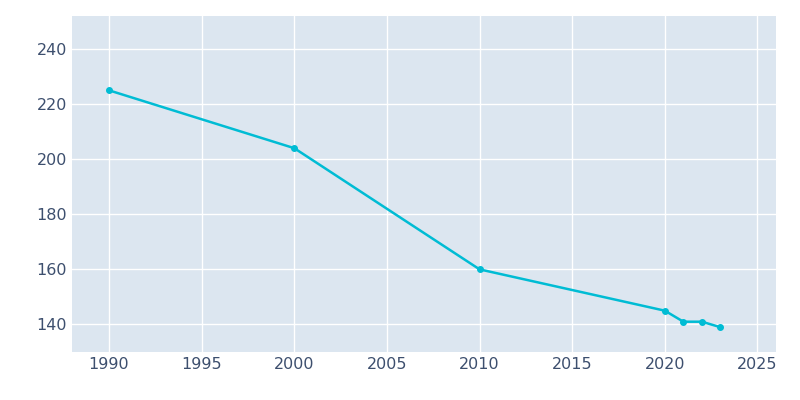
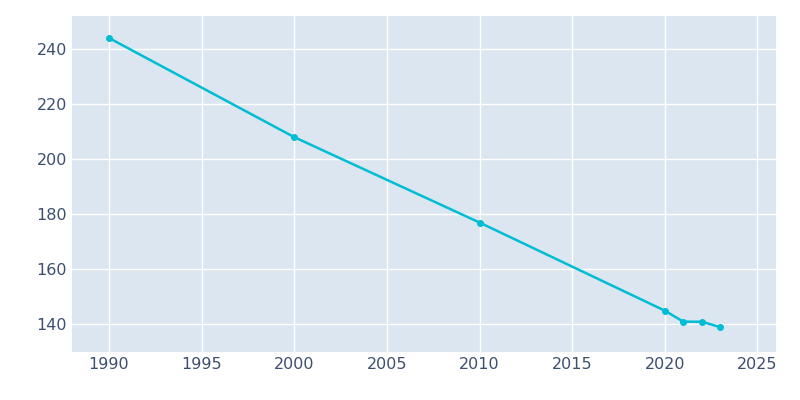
1990: 225 -> 244
2000: 204 -> 208
2010: 160 -> 177
